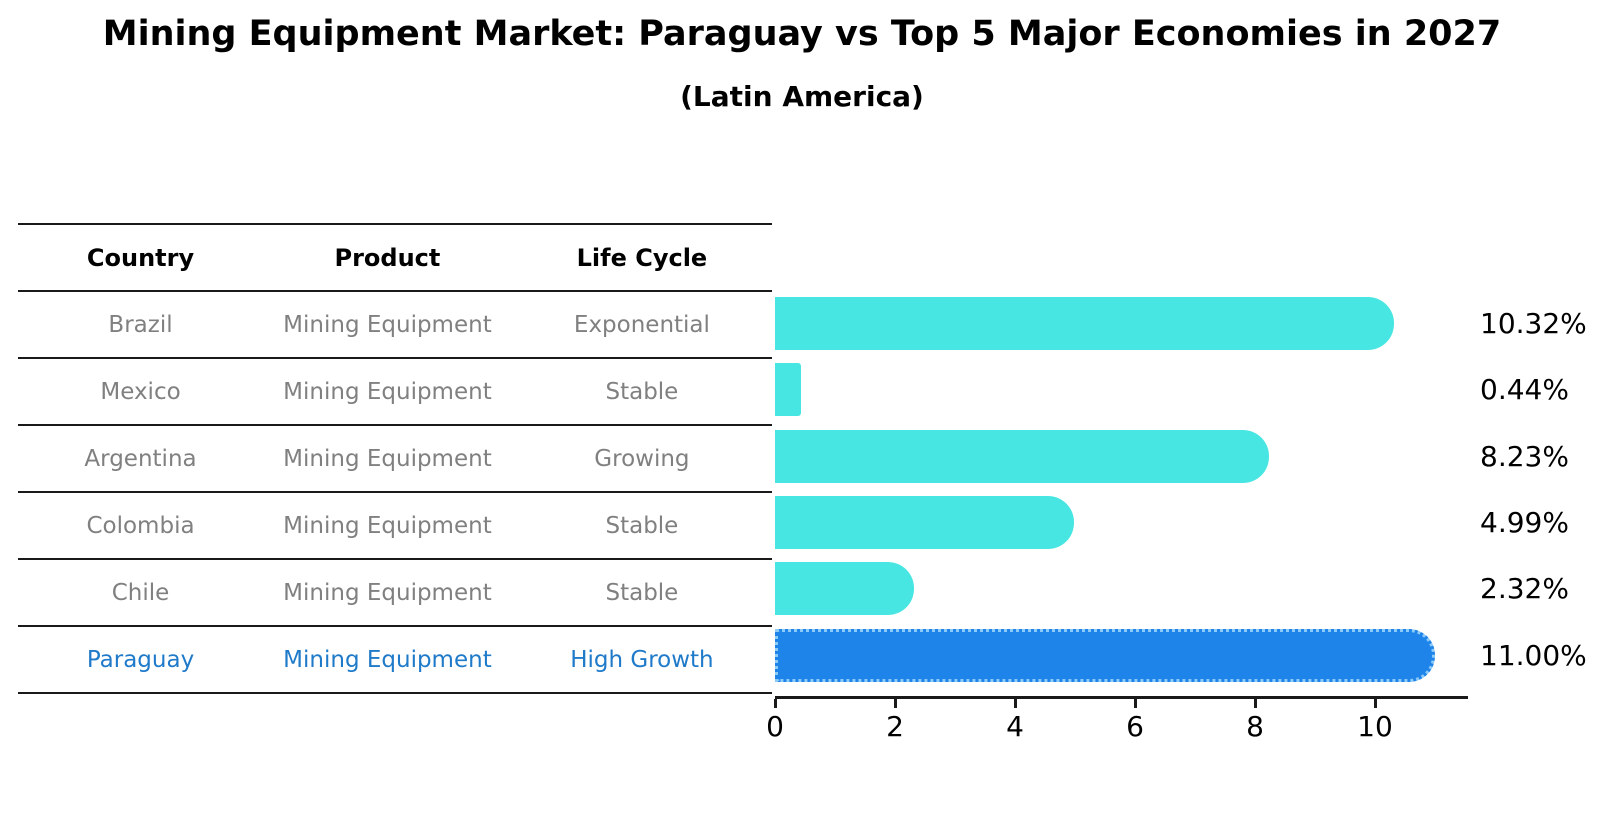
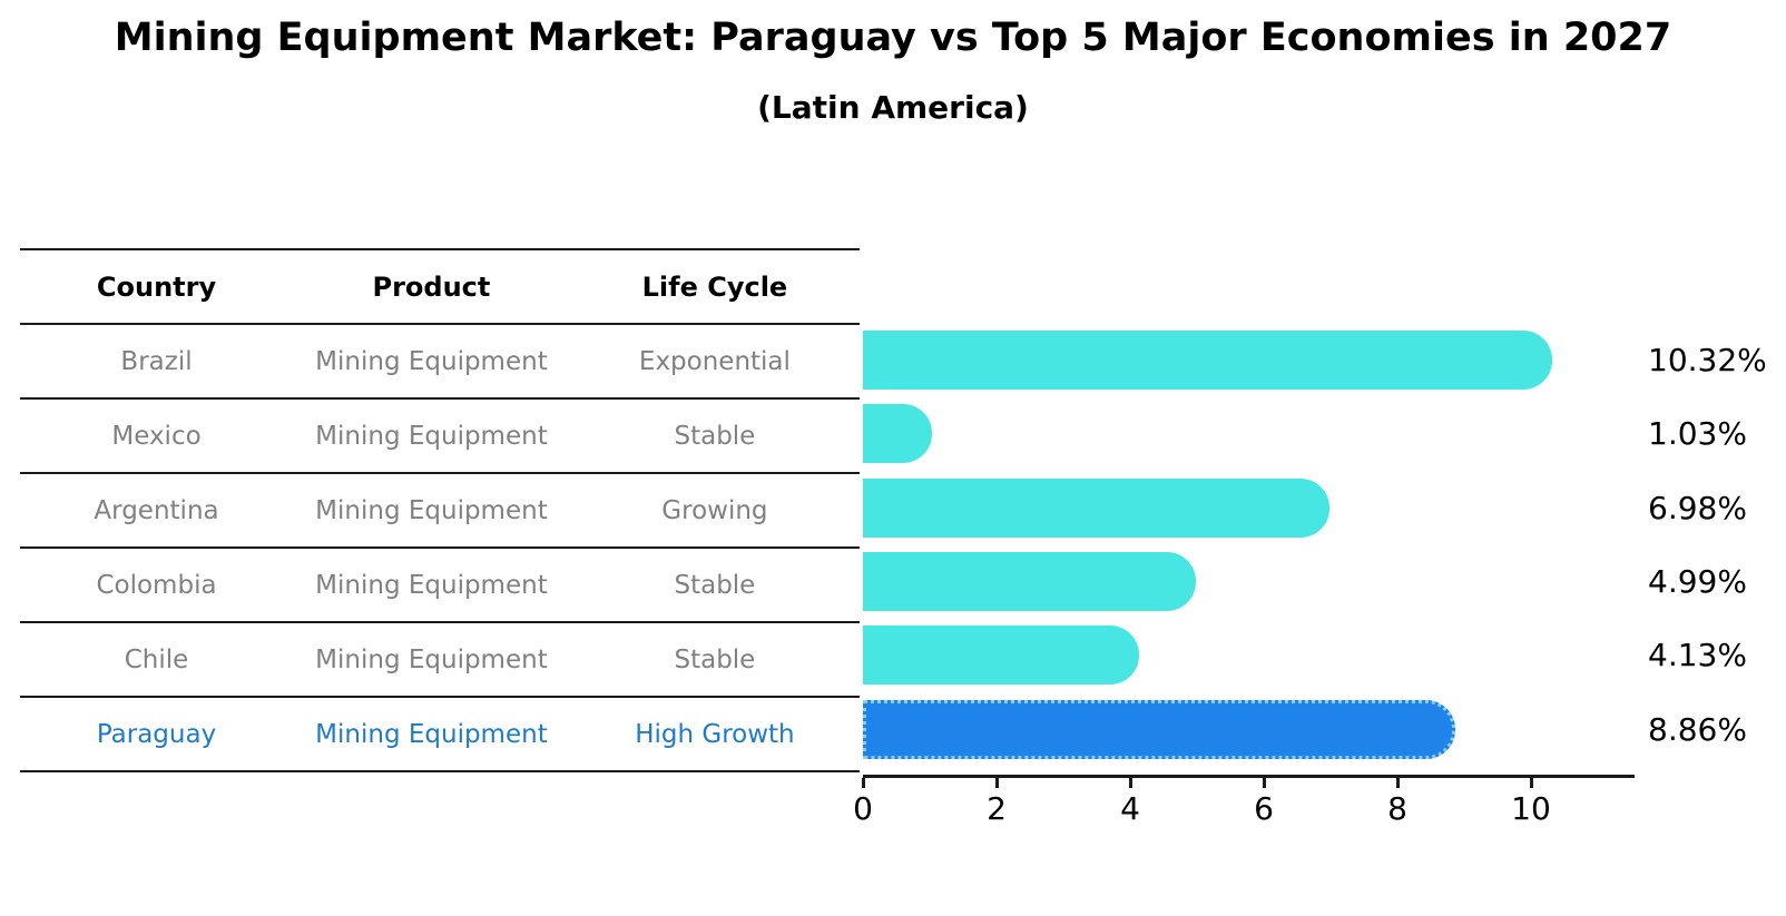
Mexico: 0.44% -> 1.03%
Argentina: 8.23% -> 6.98%
Chile: 2.32% -> 4.13%
Paraguay: 11.00% -> 8.86%
